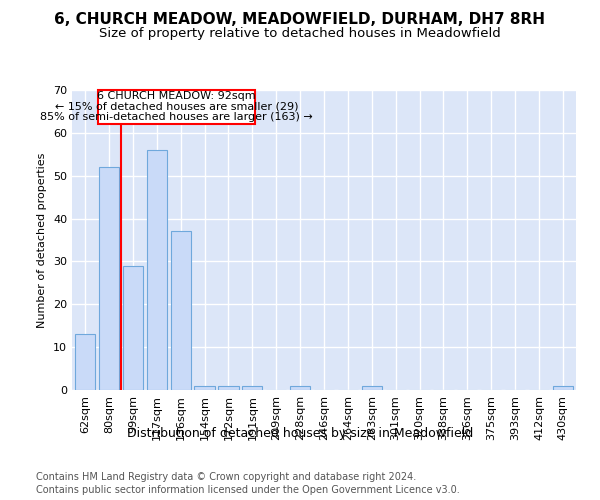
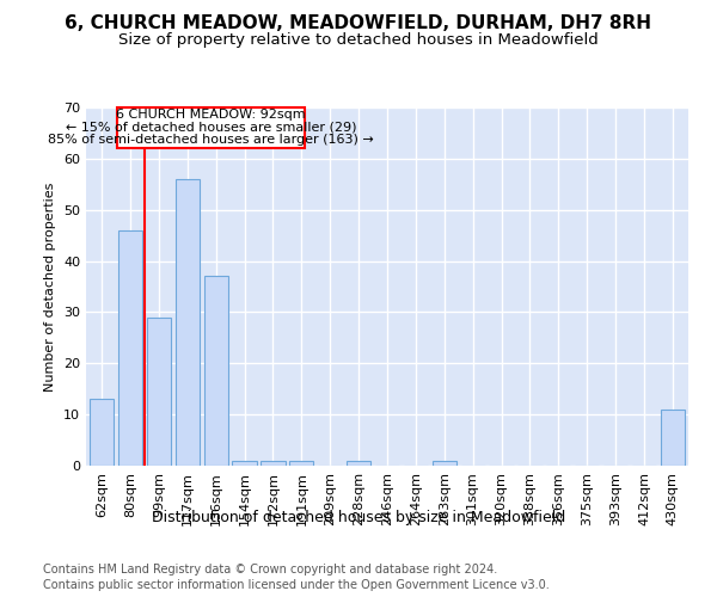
80sqm: 52 -> 46
430sqm: 1 -> 11
